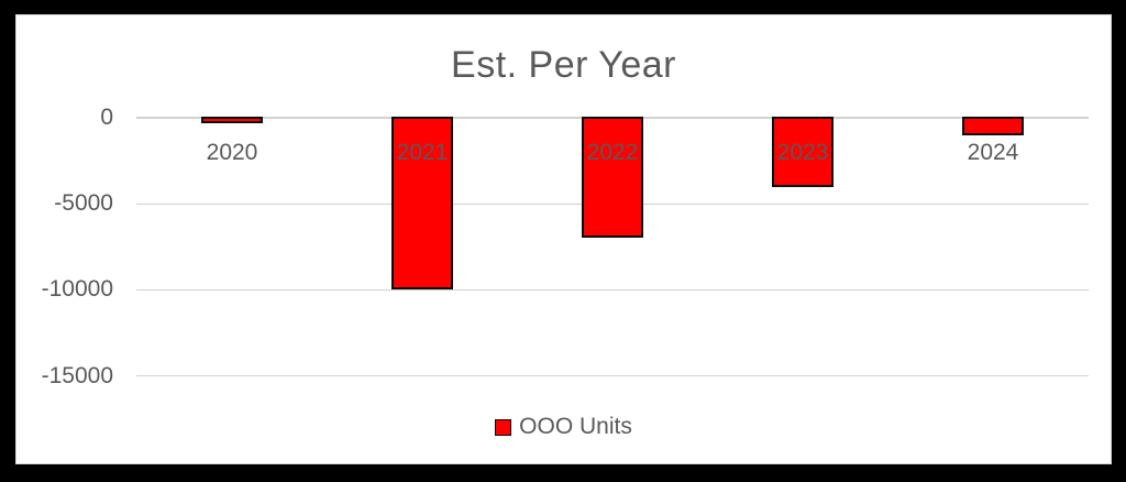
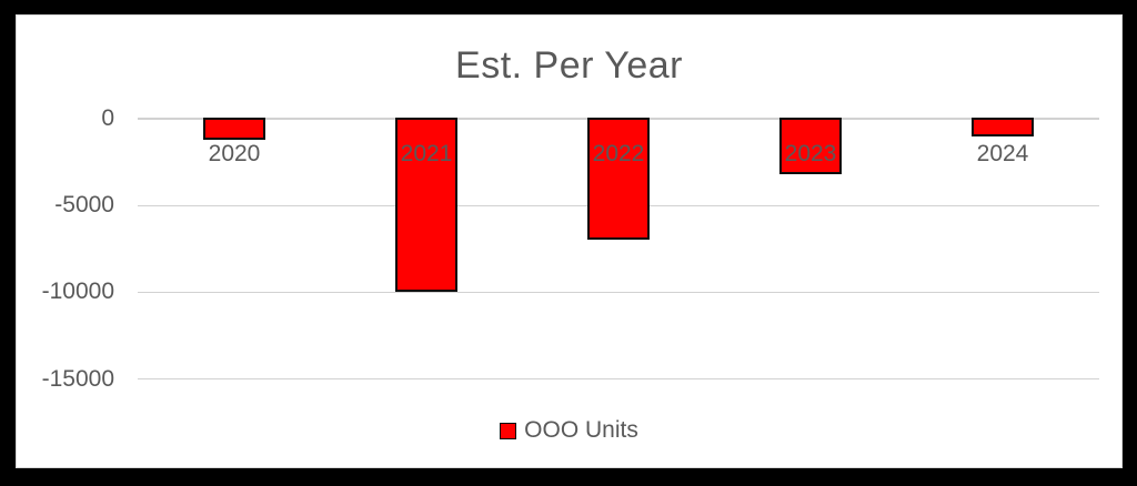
2020: -300 -> -1200
2023: -4000 -> -3200
